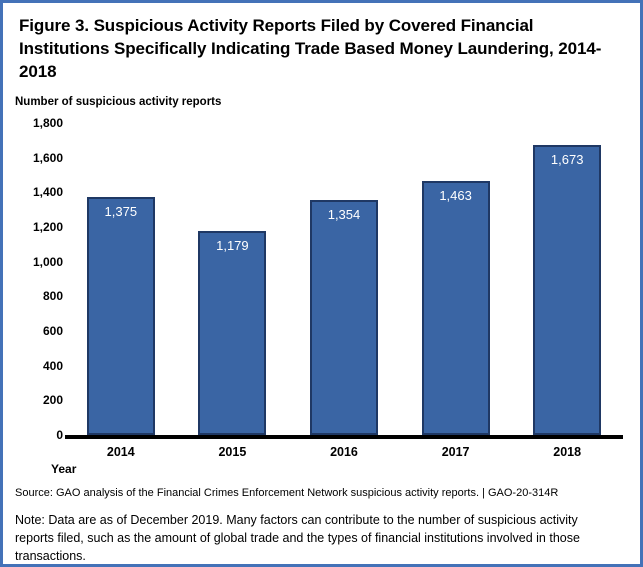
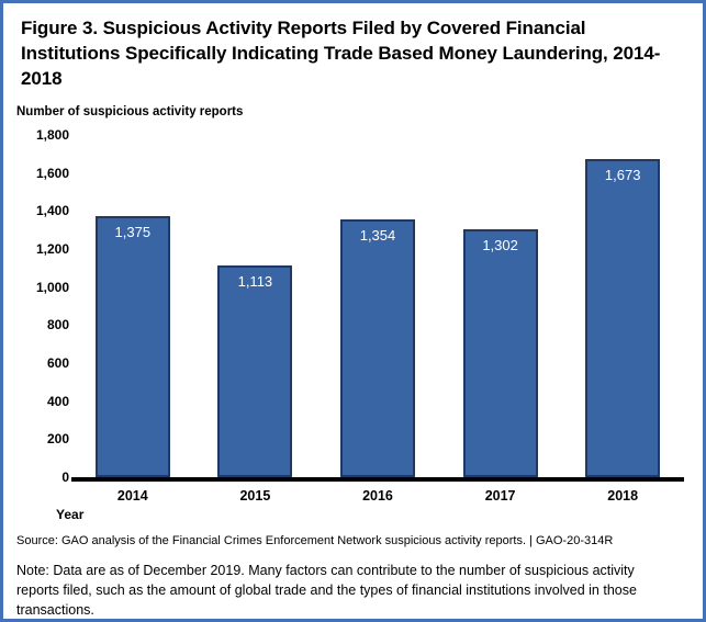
2015: 1,179 -> 1,113
2017: 1,463 -> 1,302
